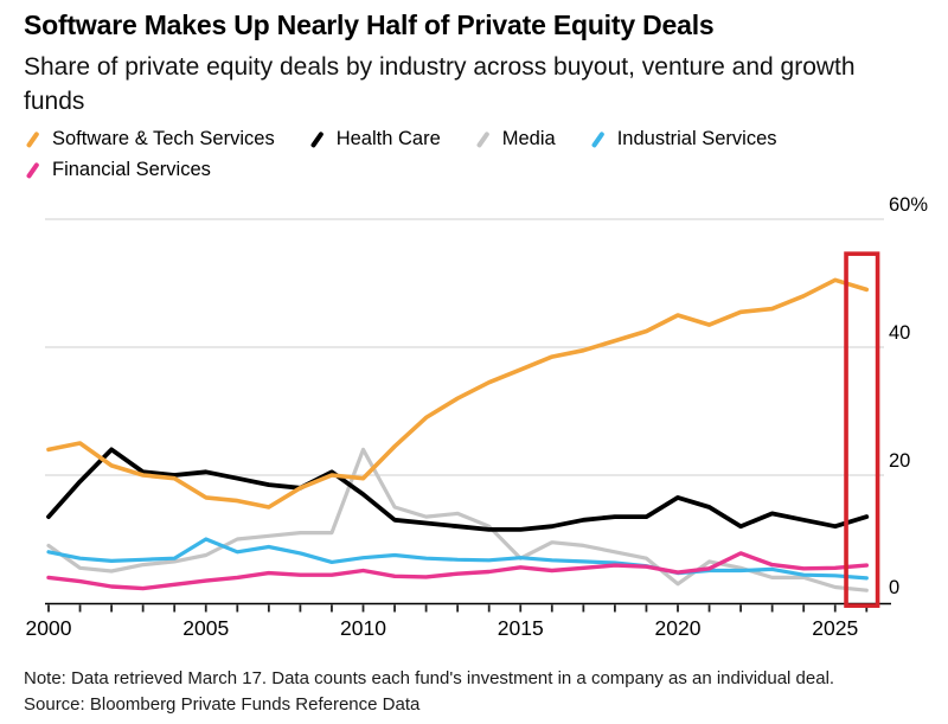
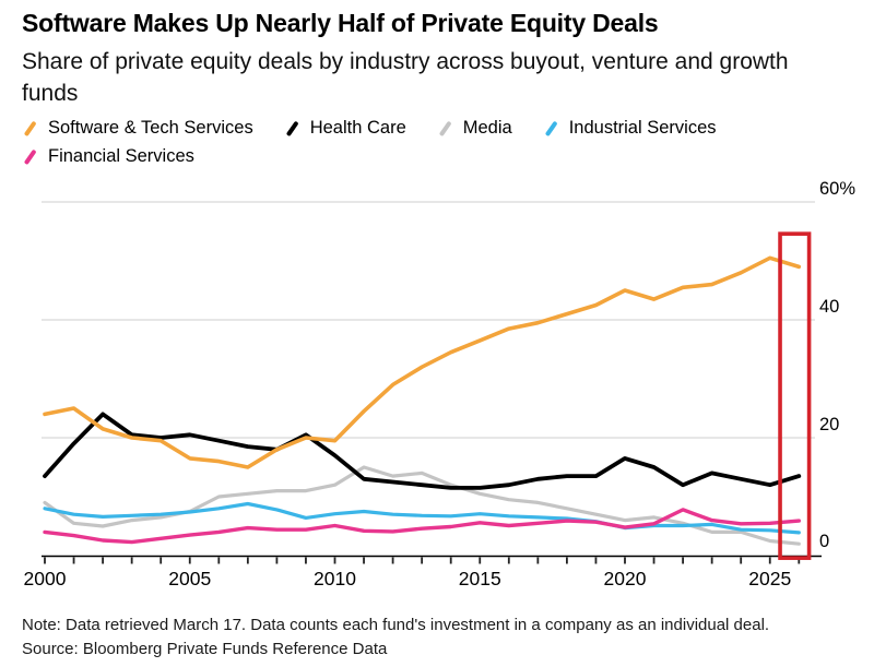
Industrial Services/2005: 10% -> 7%
Media/2010: 24% -> 12%
Media/2015: 7% -> 10%
Media/2020: 3% -> 6%
